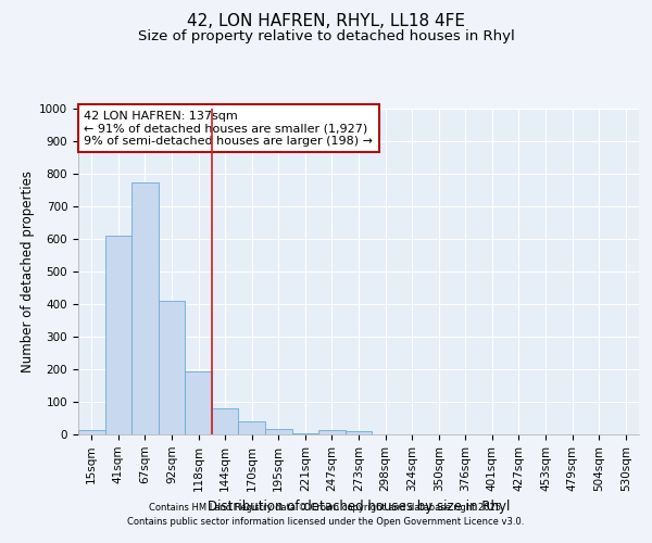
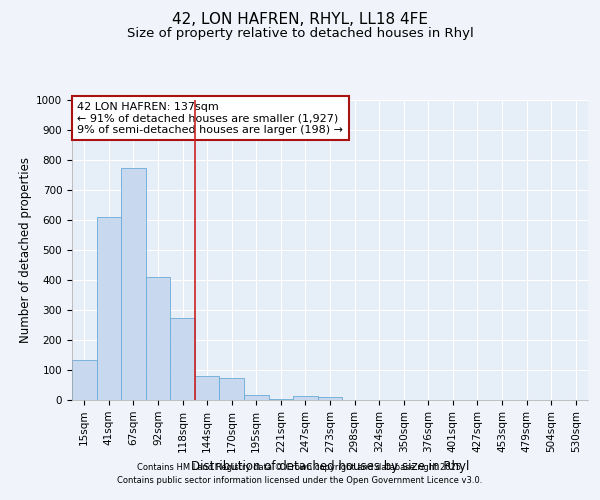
15sqm: 15 -> 135
118sqm: 195 -> 275
170sqm: 40 -> 75
